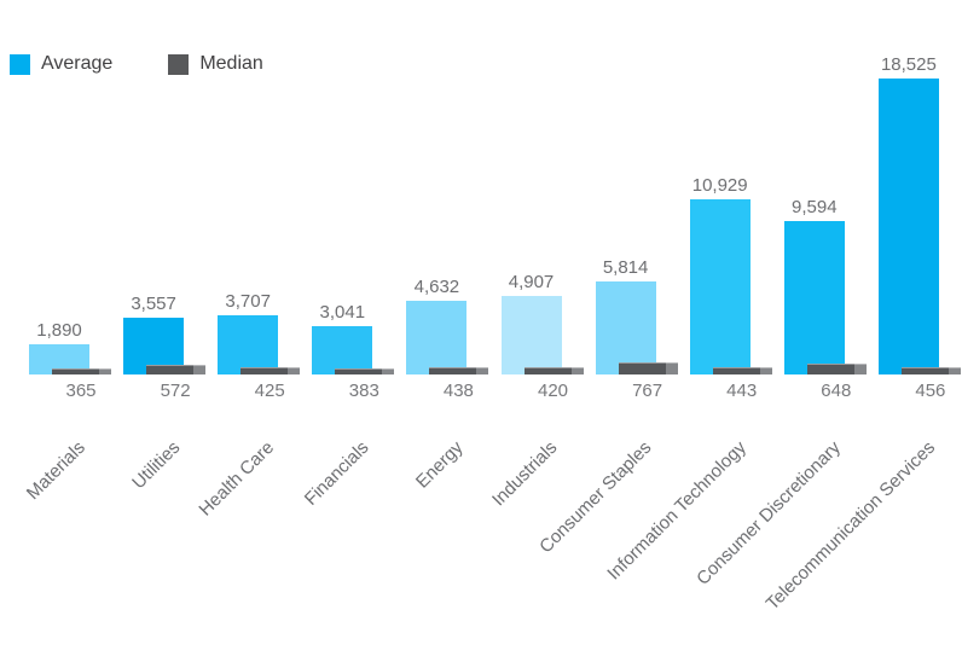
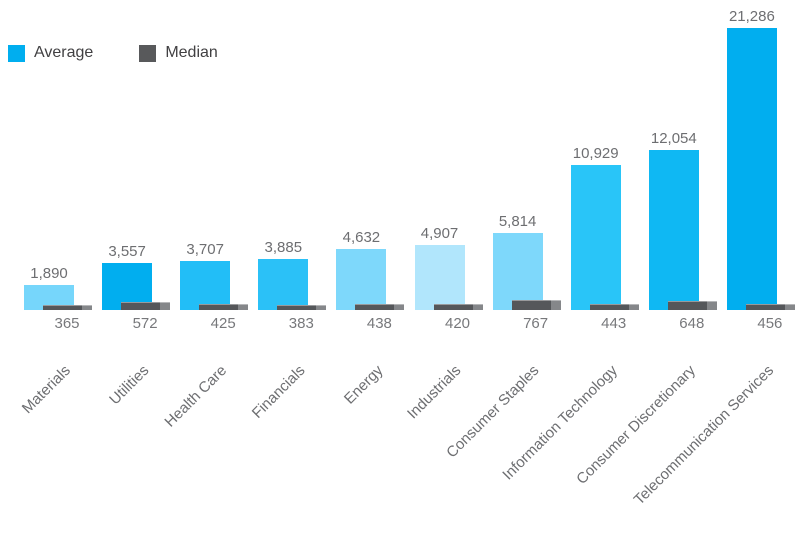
Average/Financials: 3,041 -> 3,885
Average/Consumer Discretionary: 9,594 -> 12,054
Average/Telecommunication Services: 18,525 -> 21,286
